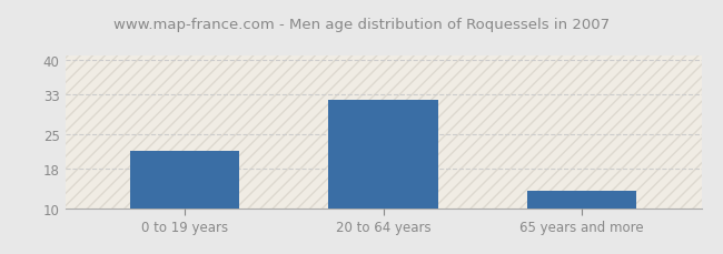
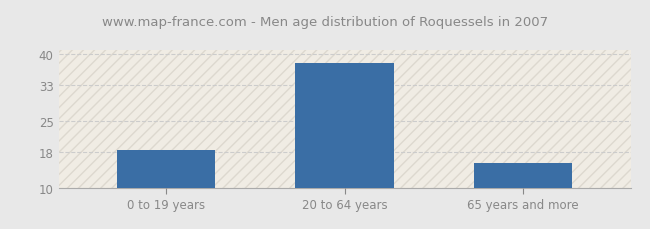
0 to 19 years: 21.5 -> 18.5
20 to 64 years: 32.0 -> 38.0
65 years and more: 13.5 -> 15.5
